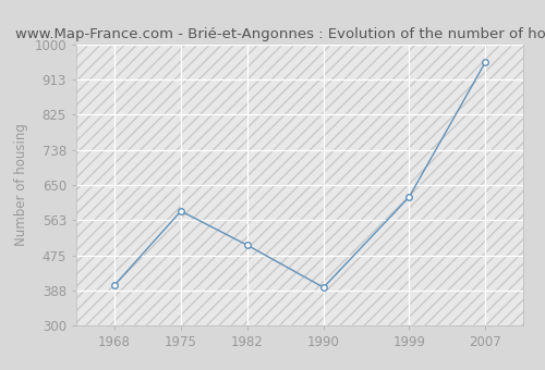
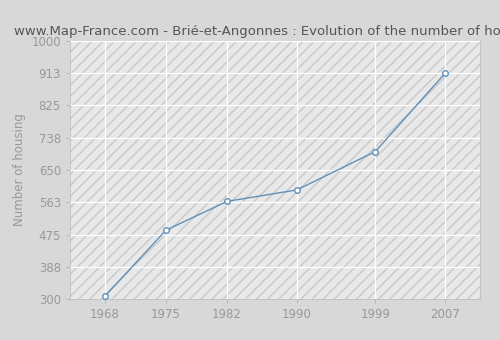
1968: 400 -> 308
1975: 585 -> 487
1982: 500 -> 565
1990: 395 -> 596
1999: 620 -> 700
2007: 955 -> 912
